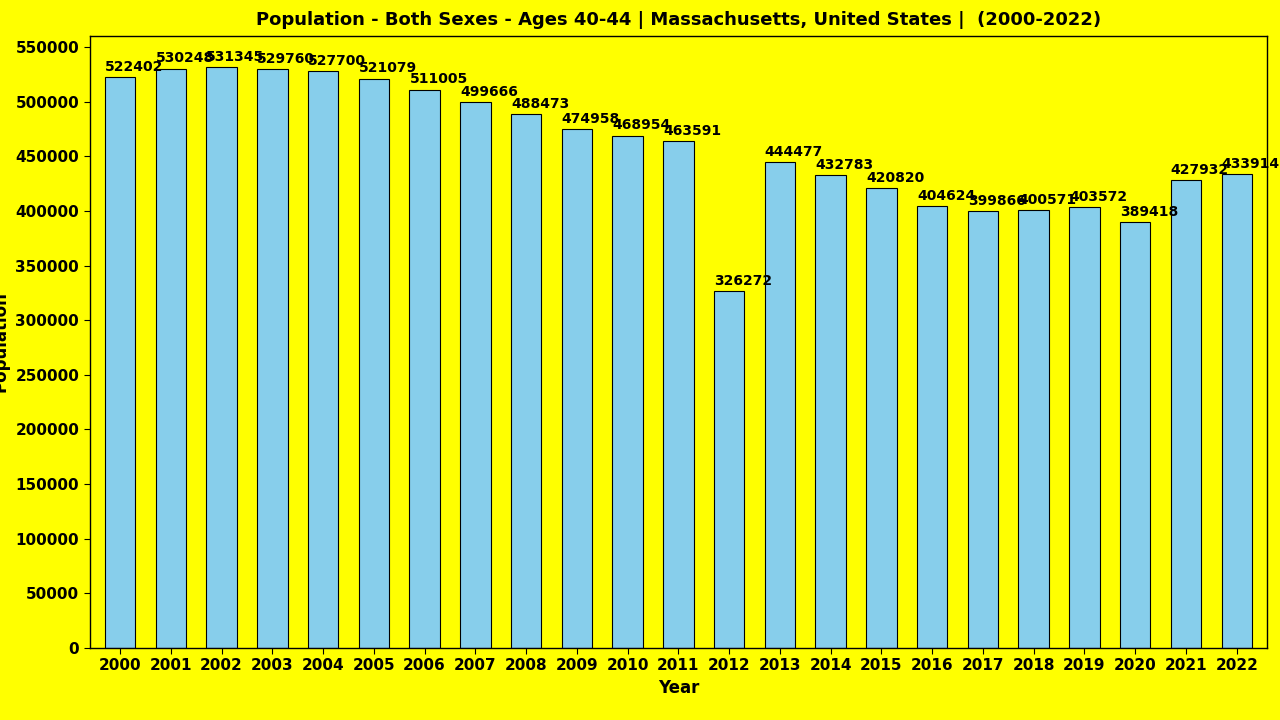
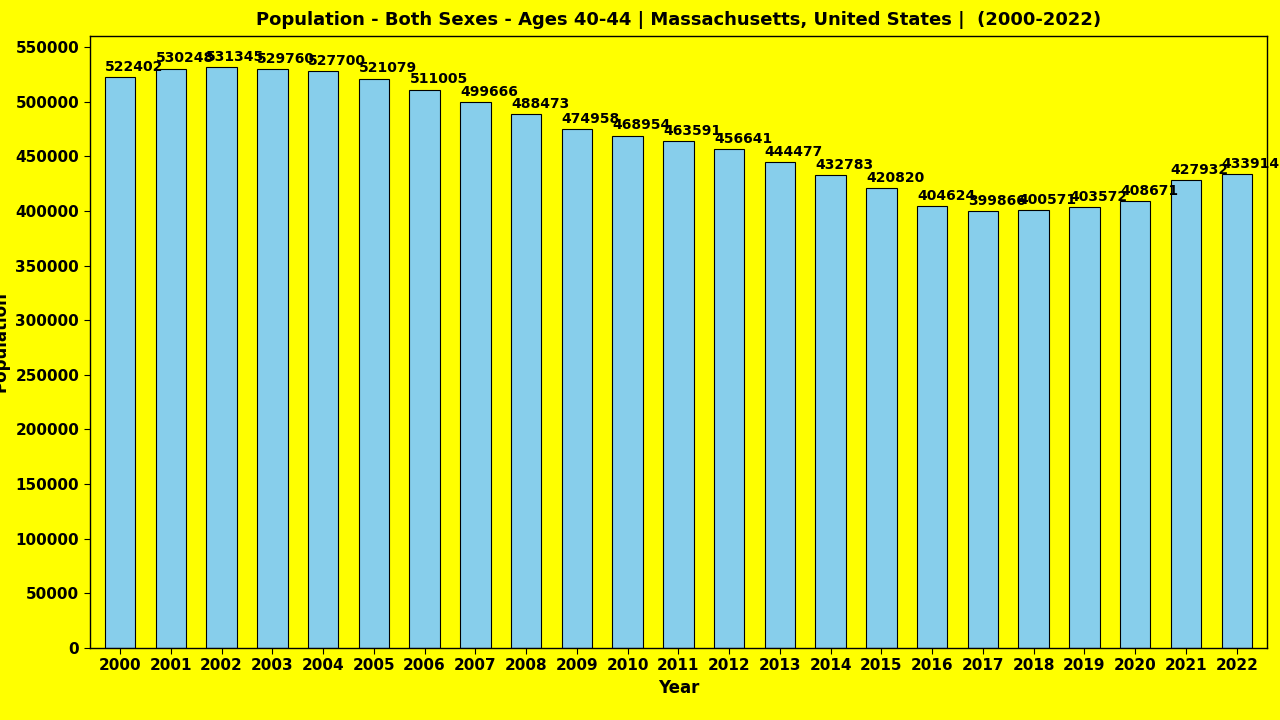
2012: 326272 -> 456641
2020: 389418 -> 408671
